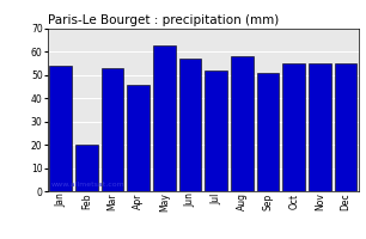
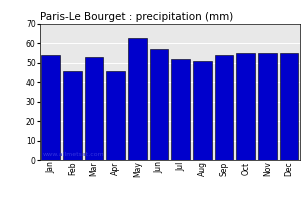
Feb: 20 -> 46
Aug: 58 -> 51
Sep: 51 -> 54
